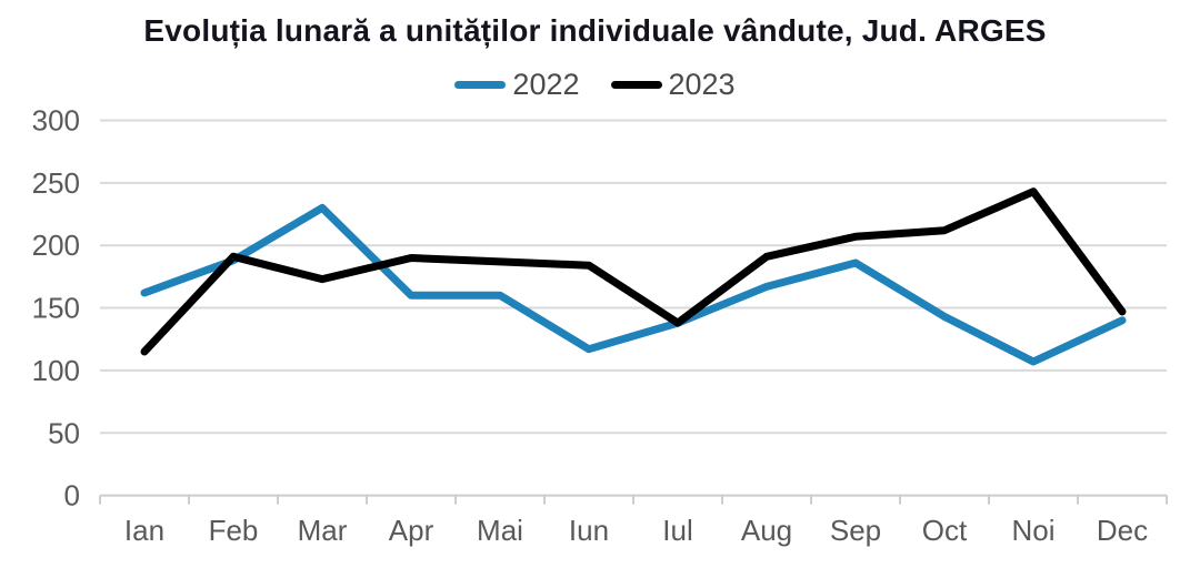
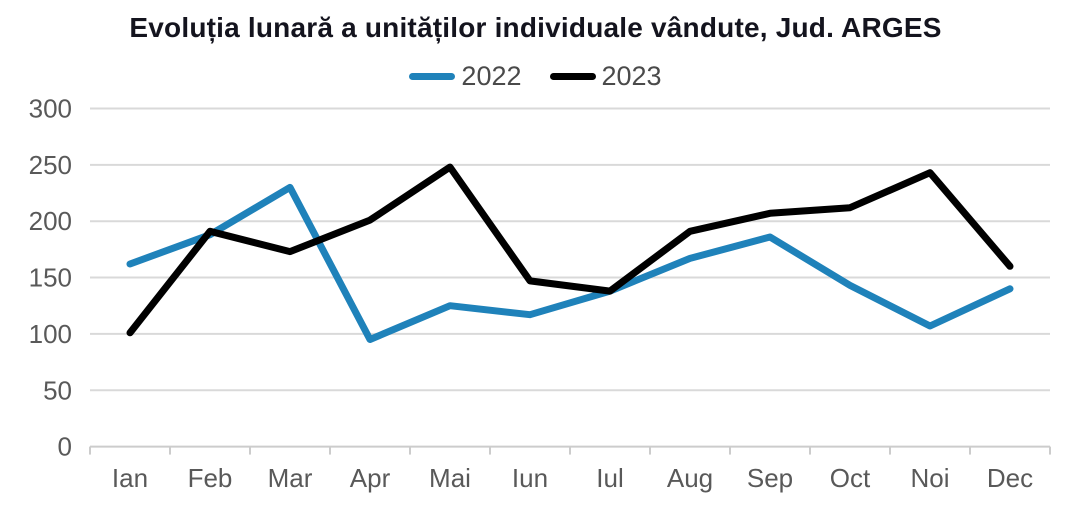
2023/Ian: 115 -> 101
2022/Apr: 160 -> 95
2023/Apr: 190 -> 201
2022/Mai: 160 -> 125
2023/Mai: 187 -> 248
2023/Iun: 184 -> 147
2023/Dec: 147 -> 160
